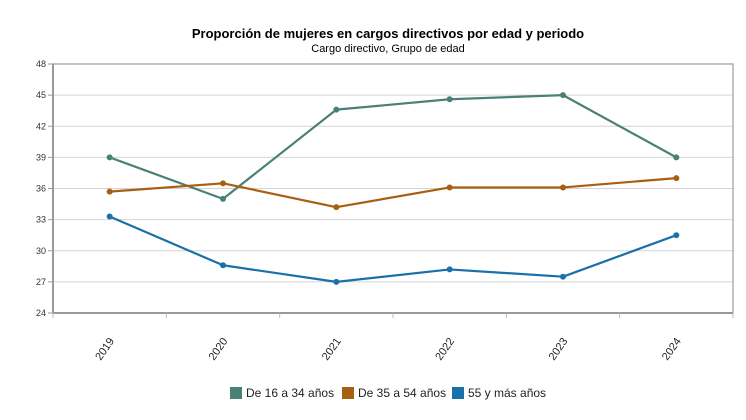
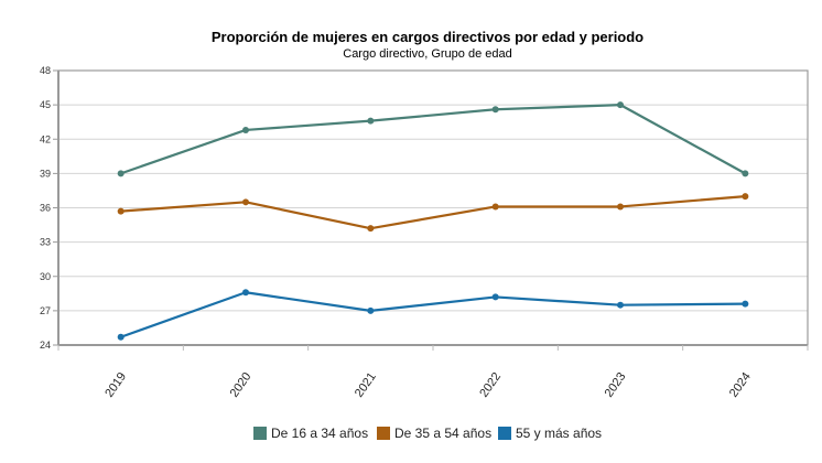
55 y más años/2019: 33.3 -> 24.7
De 16 a 34 años/2020: 35.0 -> 42.8
55 y más años/2024: 31.5 -> 27.6
